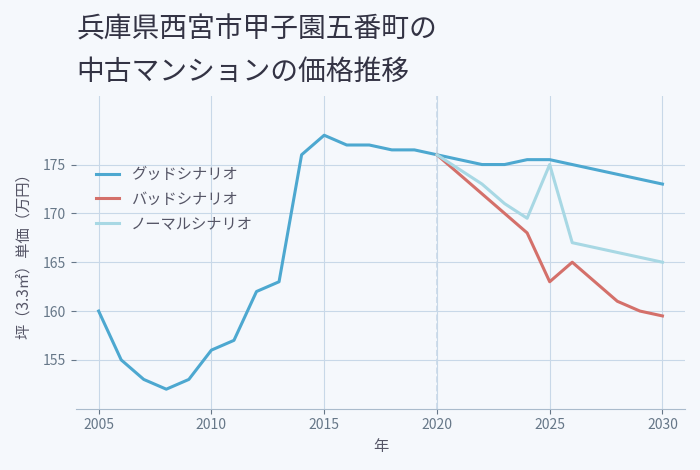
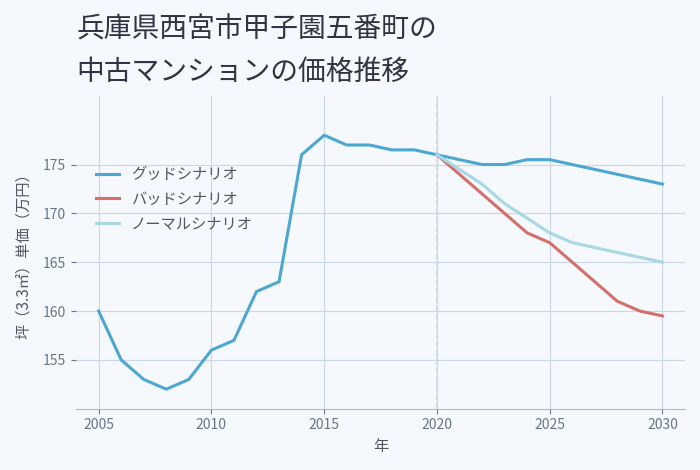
バッドシナリオ/2025: 163.0 -> 167.0
ノーマルシナリオ/2025: 175.0 -> 168.0
